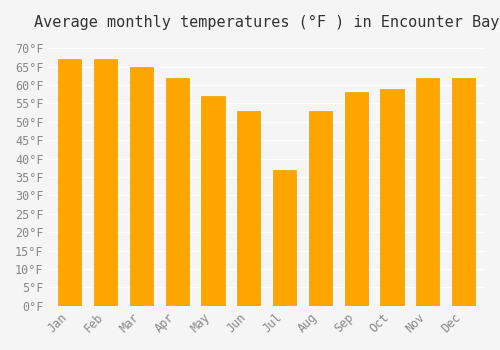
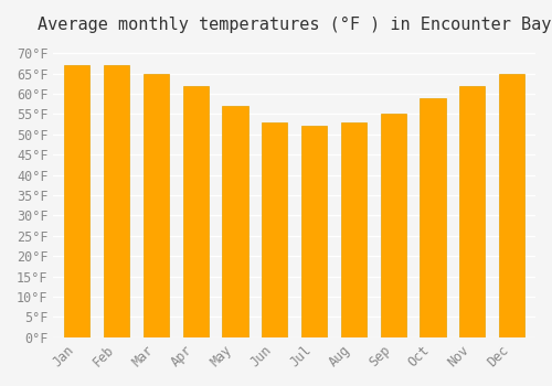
Jul: 37°F -> 52°F
Sep: 58°F -> 55°F
Dec: 62°F -> 65°F
